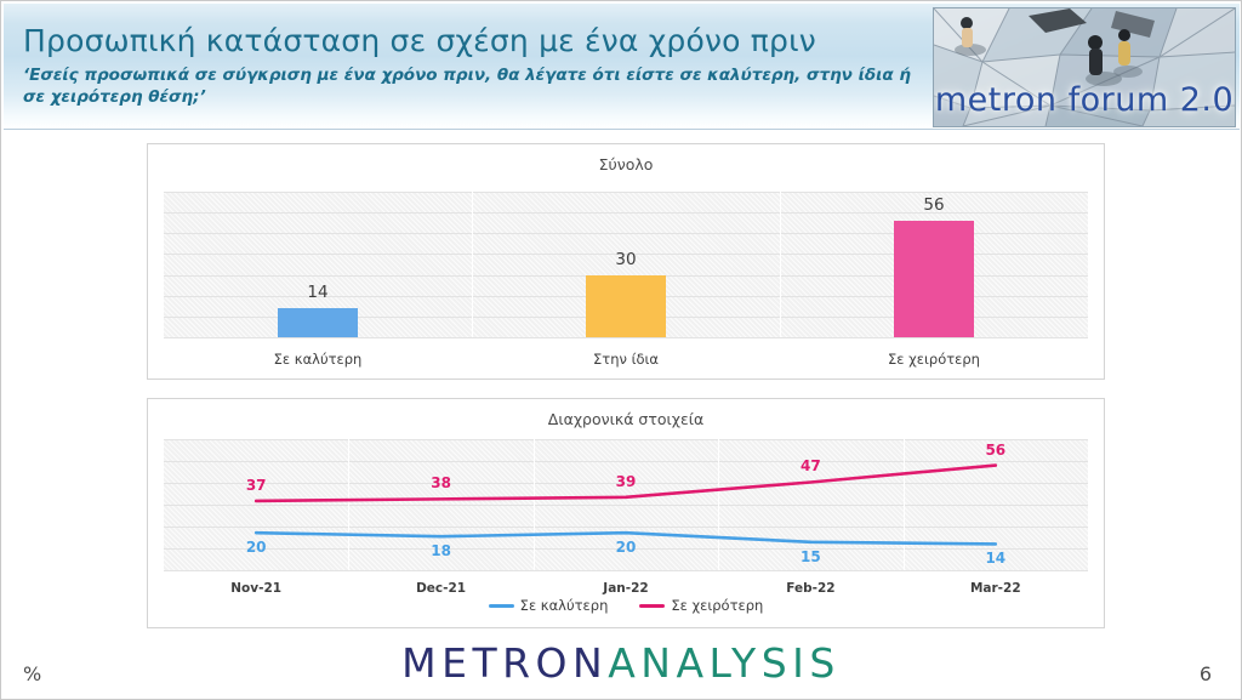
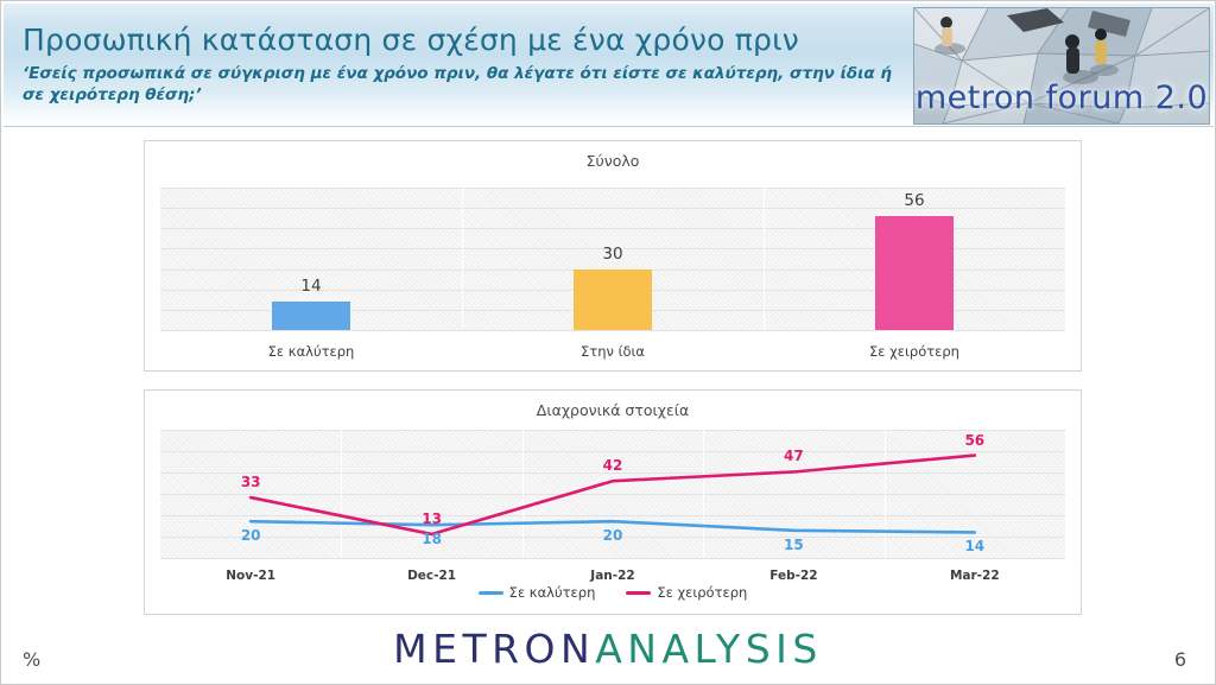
Διαχρονικά στοιχεία/Σε χειρότερη/Nov-21: 37 -> 33
Διαχρονικά στοιχεία/Σε χειρότερη/Dec-21: 38 -> 13
Διαχρονικά στοιχεία/Σε χειρότερη/Jan-22: 39 -> 42
